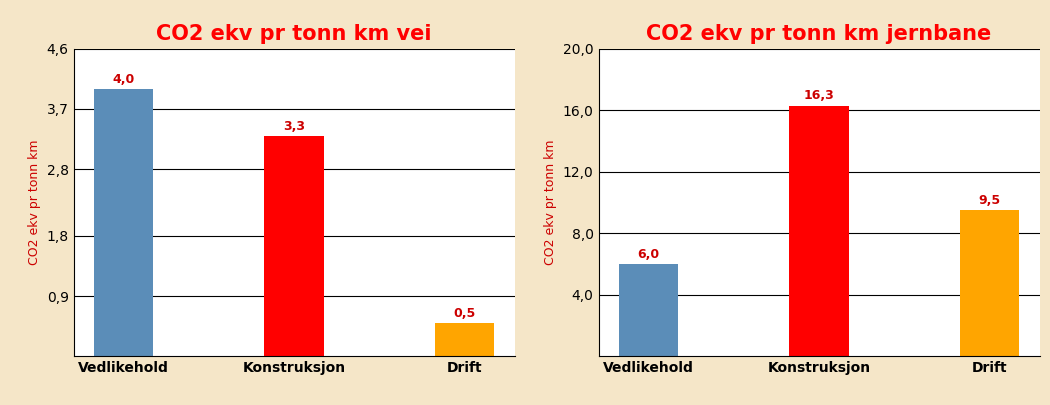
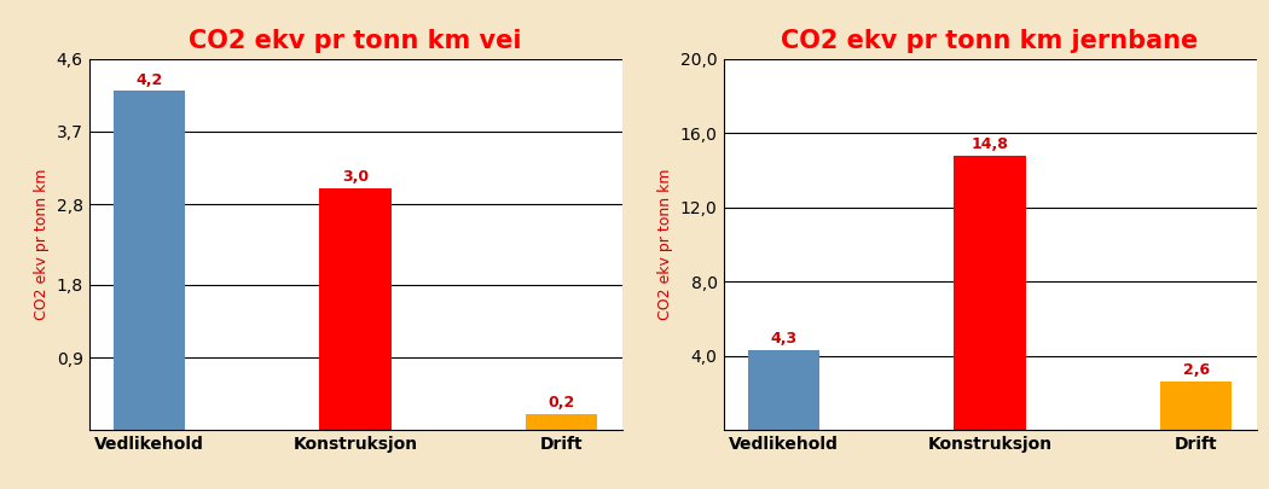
CO2 ekv pr tonn km vei/Vedlikehold: 4,0 -> 4,2
CO2 ekv pr tonn km vei/Konstruksjon: 3,3 -> 3,0
CO2 ekv pr tonn km vei/Drift: 0,5 -> 0,2
CO2 ekv pr tonn km jernbane/Vedlikehold: 6,0 -> 4,3
CO2 ekv pr tonn km jernbane/Konstruksjon: 16,3 -> 14,8
CO2 ekv pr tonn km jernbane/Drift: 9,5 -> 2,6
